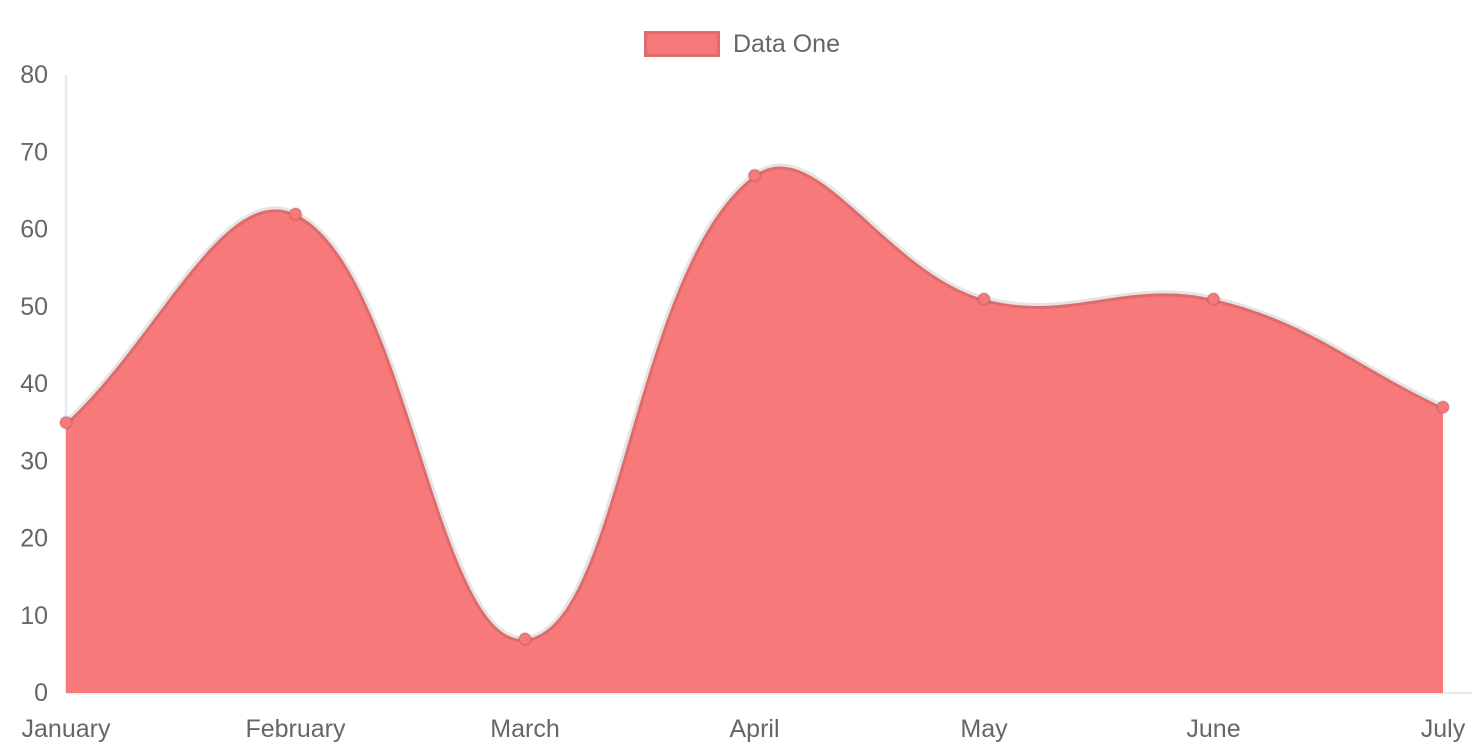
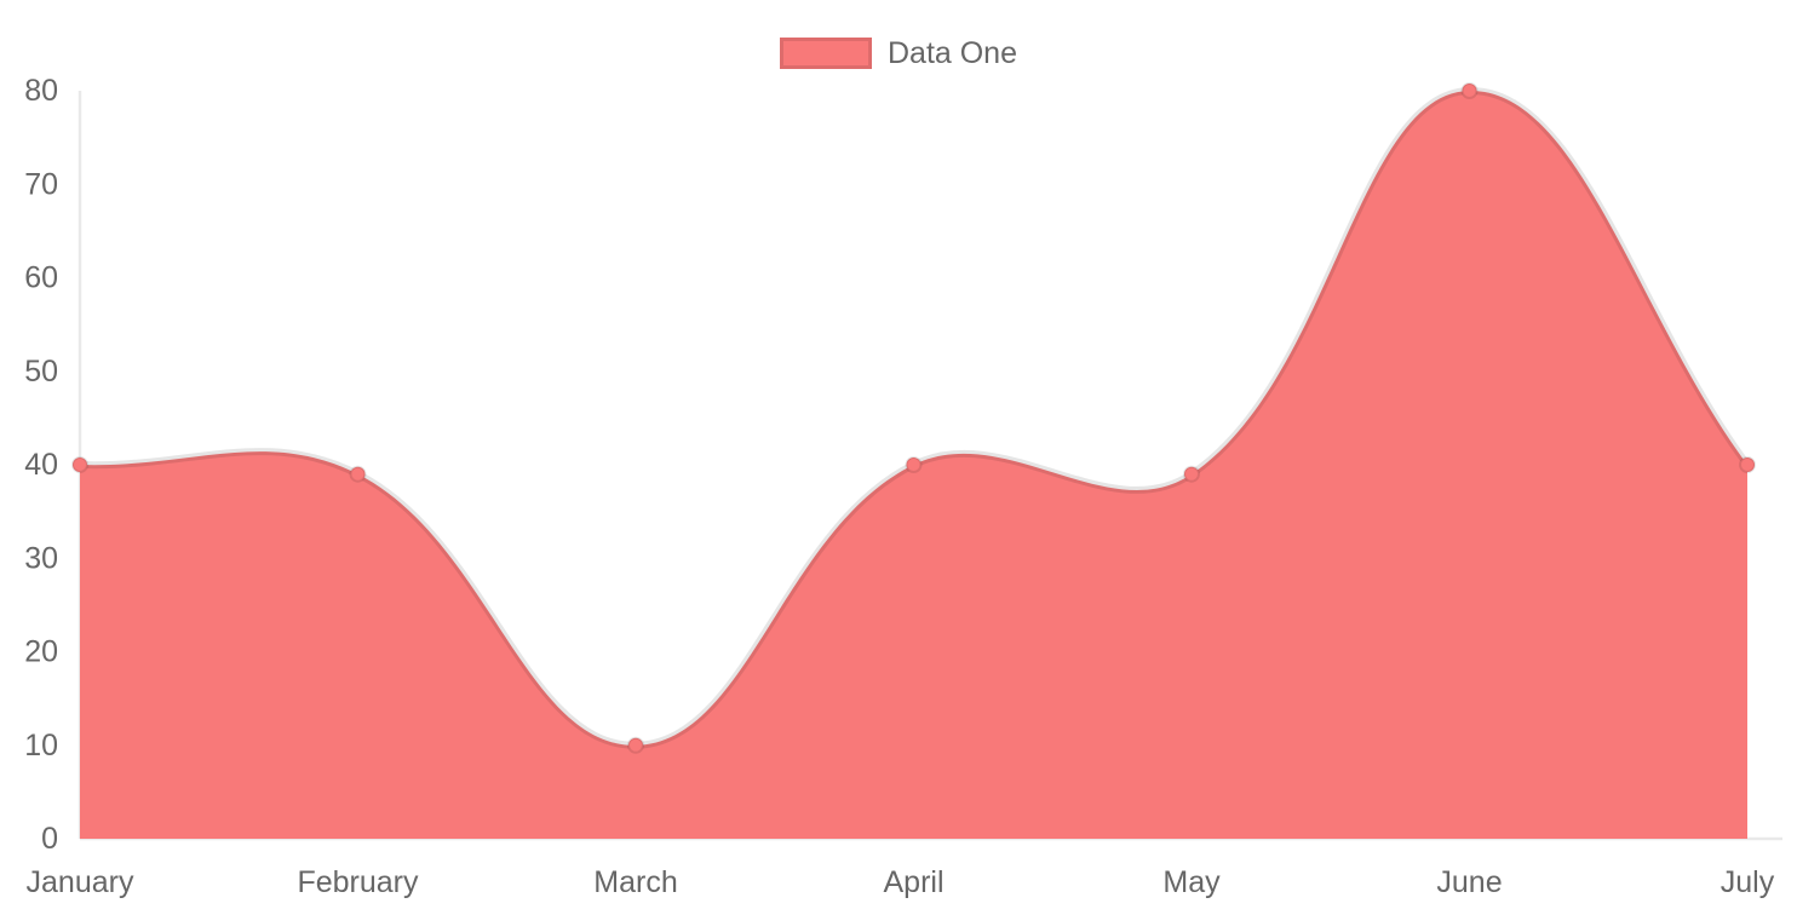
January: 35 -> 40
February: 62 -> 39
March: 7 -> 10
April: 67 -> 40
May: 51 -> 39
June: 51 -> 80
July: 37 -> 40
